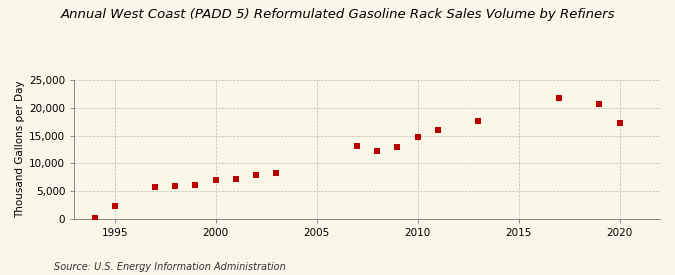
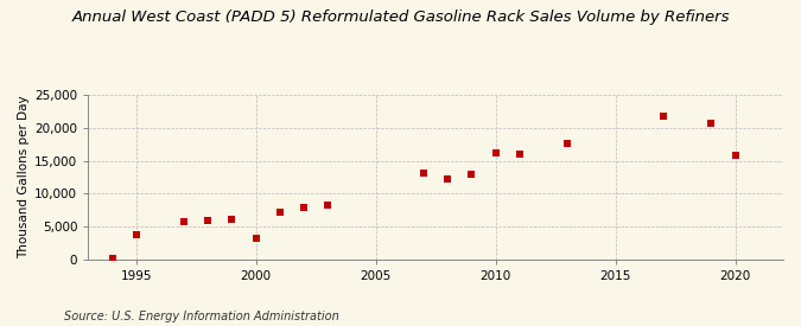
1995: 2,400 -> 3,800
2000: 7,100 -> 3,200
2010: 14,700 -> 16,200
2020: 17,300 -> 15,800
